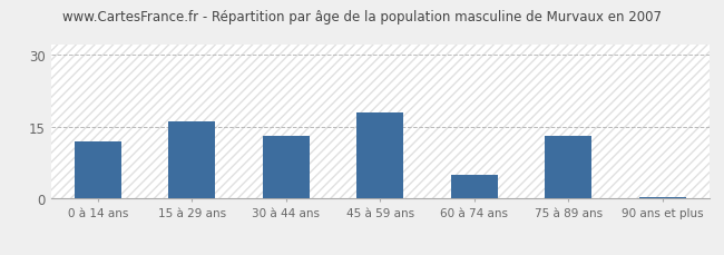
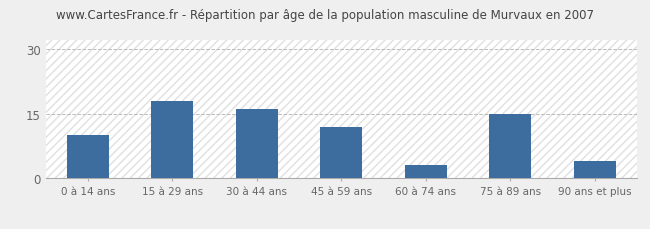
0 à 14 ans: 12.0 -> 10.0
15 à 29 ans: 16.0 -> 18.0
30 à 44 ans: 13.0 -> 16.0
45 à 59 ans: 18.0 -> 12.0
60 à 74 ans: 5.0 -> 3.0
75 à 89 ans: 13.0 -> 15.0
90 ans et plus: 0.4 -> 4.0
